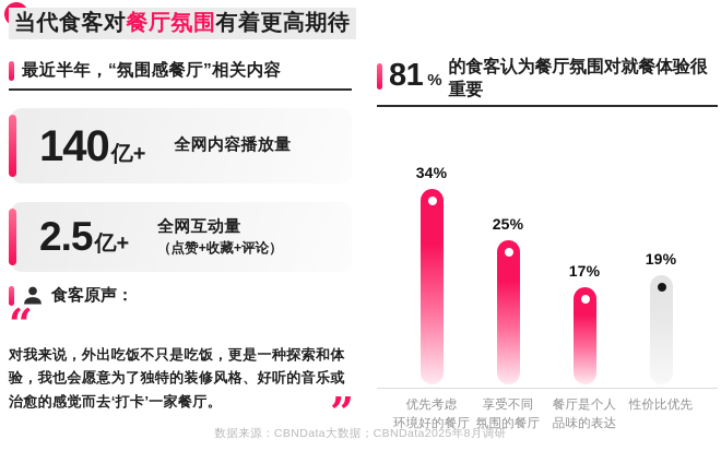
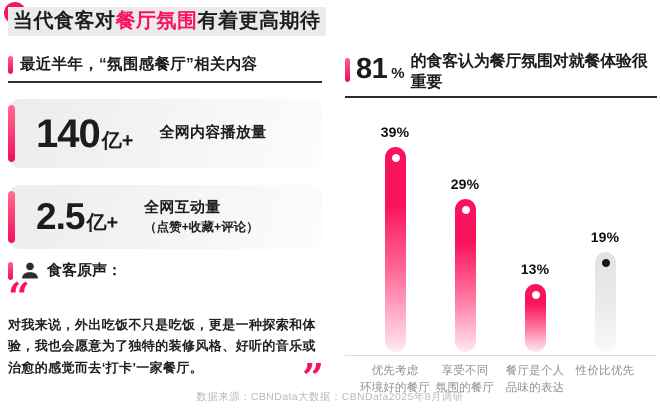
优先考虑 环境好的餐厅: 34% -> 39%
享受不同 氛围的餐厅: 25% -> 29%
餐厅是个人 品味的表达: 17% -> 13%
